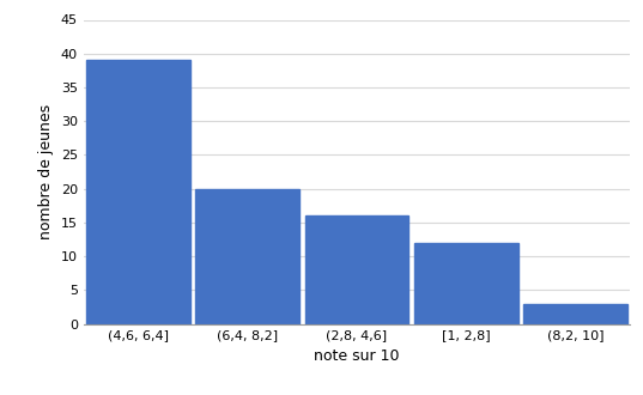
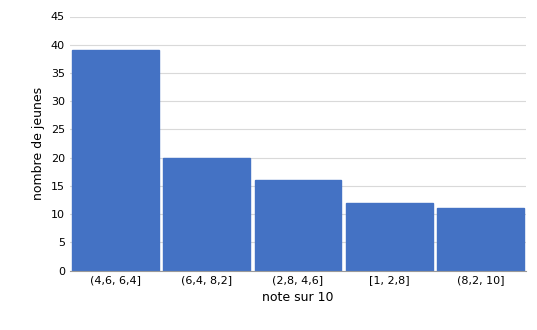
(8,2, 10]: 3 -> 11
